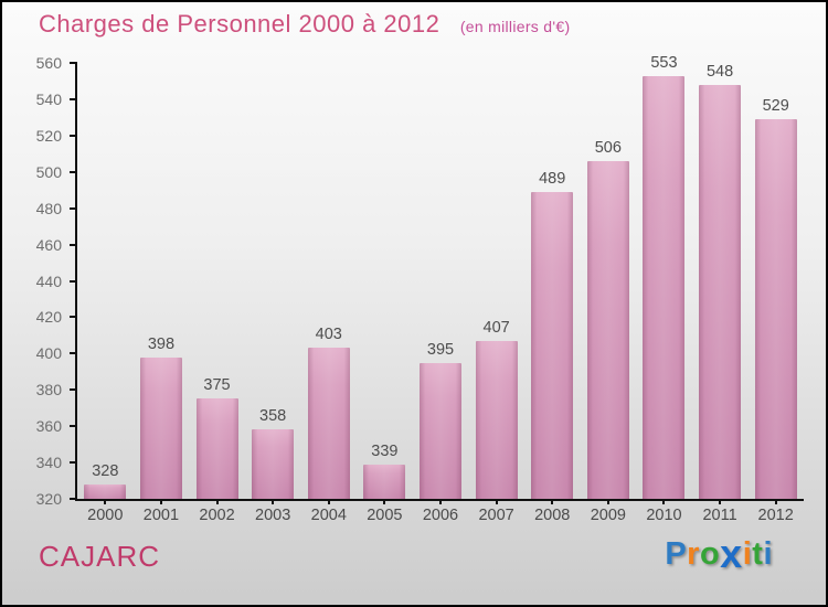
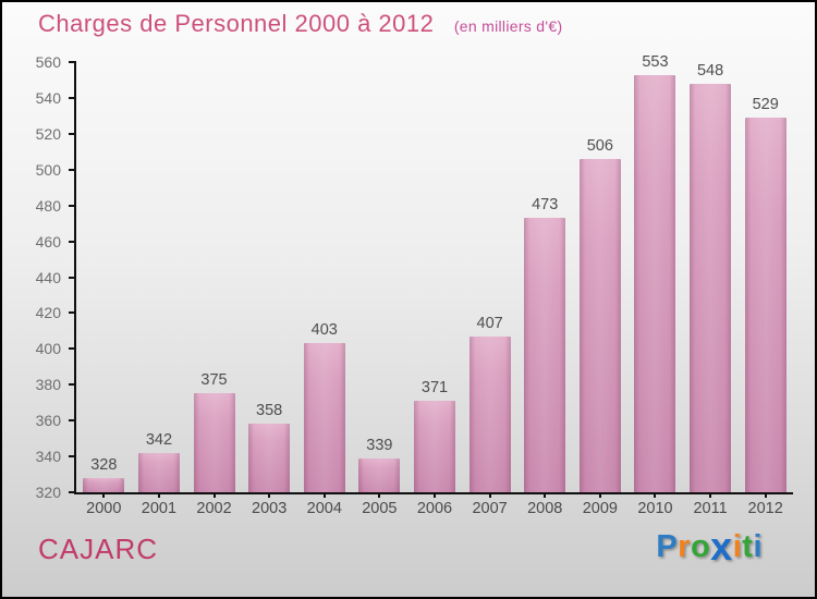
2001: 398 -> 342
2006: 395 -> 371
2008: 489 -> 473
